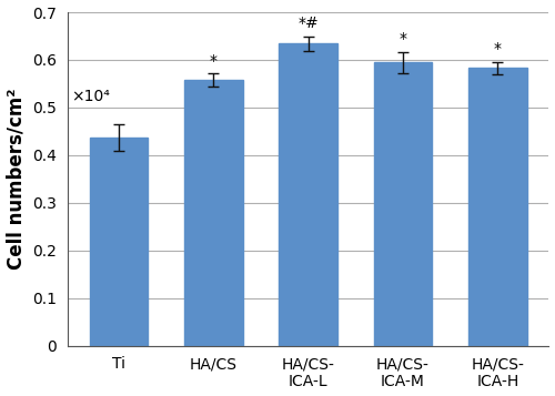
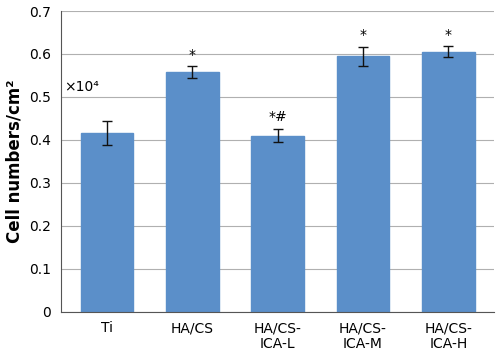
Ti: 0.436 -> 0.415
HA/CS- ICA-L: 0.634 -> 0.410
HA/CS- ICA-H: 0.583 -> 0.605
